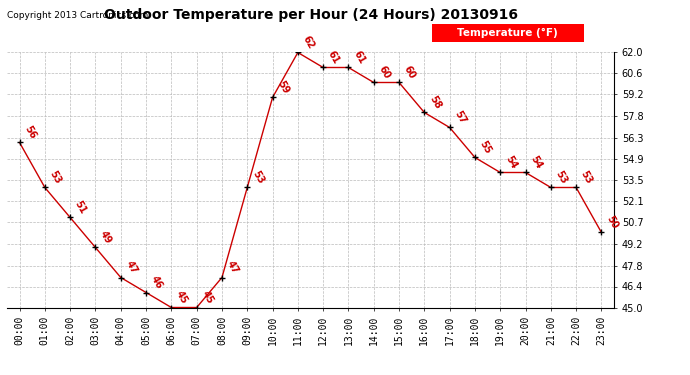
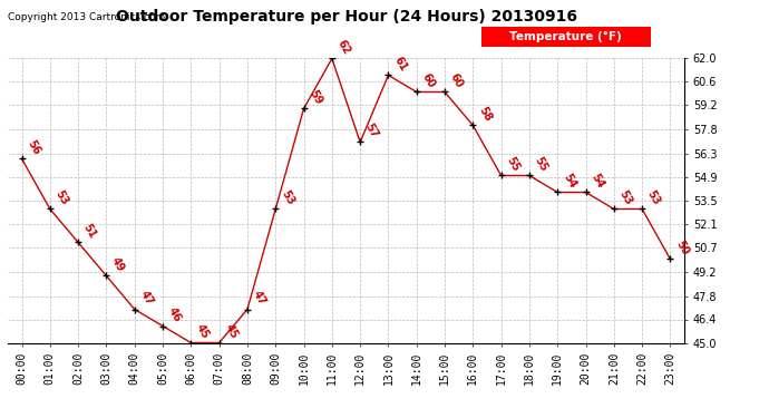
12:00: 61 -> 57
17:00: 57 -> 55
